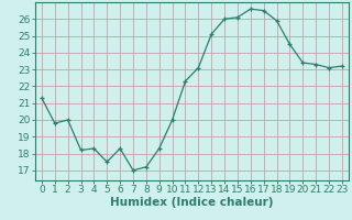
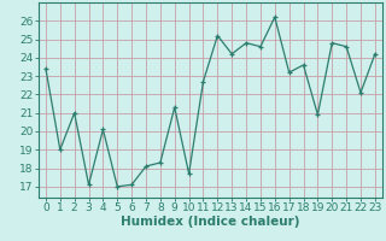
0: 21.3 -> 23.4
1: 19.8 -> 19.0
2: 20.0 -> 21.0
3: 18.2 -> 17.1
4: 18.3 -> 20.1
5: 17.5 -> 17.0
6: 18.3 -> 17.1
7: 17.0 -> 18.1
8: 17.2 -> 18.3
9: 18.3 -> 21.3
10: 20.0 -> 17.7
11: 22.3 -> 22.7
12: 23.1 -> 25.2
13: 25.1 -> 24.2
14: 26.0 -> 24.8
15: 26.1 -> 24.6
16: 26.6 -> 26.2
17: 26.5 -> 23.2
18: 25.9 -> 23.6
19: 24.5 -> 20.9
20: 23.4 -> 24.8
21: 23.3 -> 24.6
22: 23.1 -> 22.1
23: 23.2 -> 24.2
